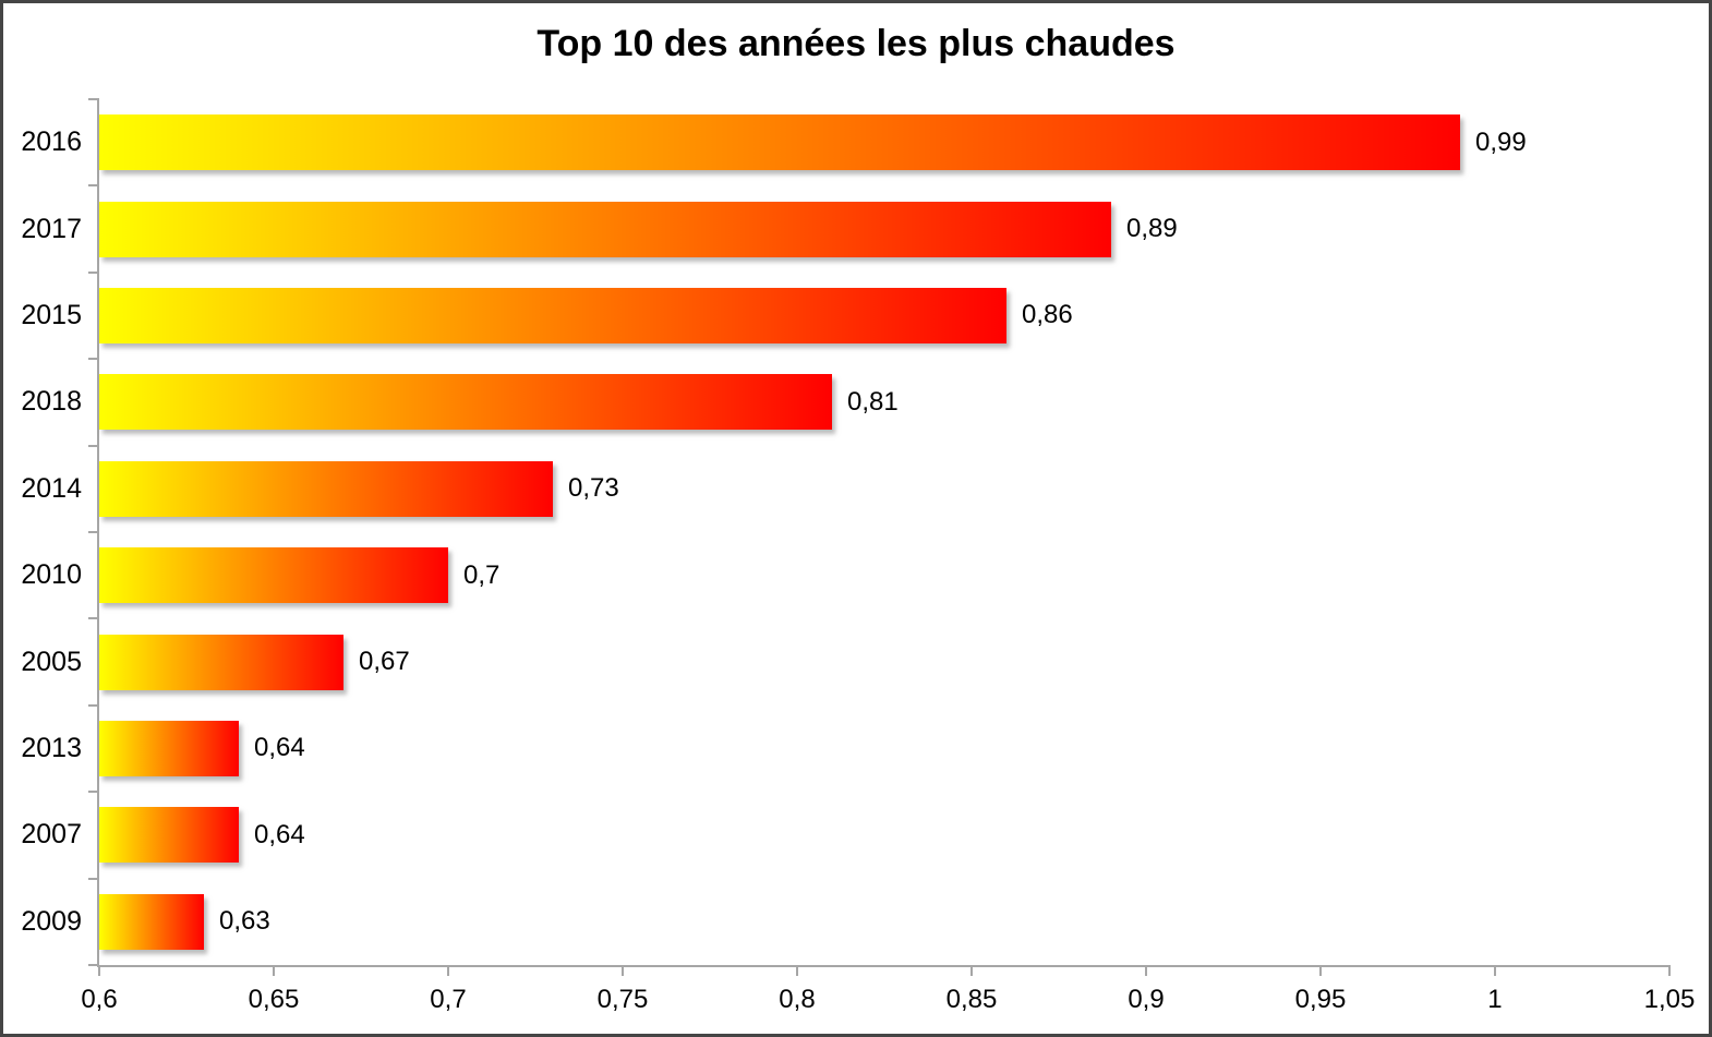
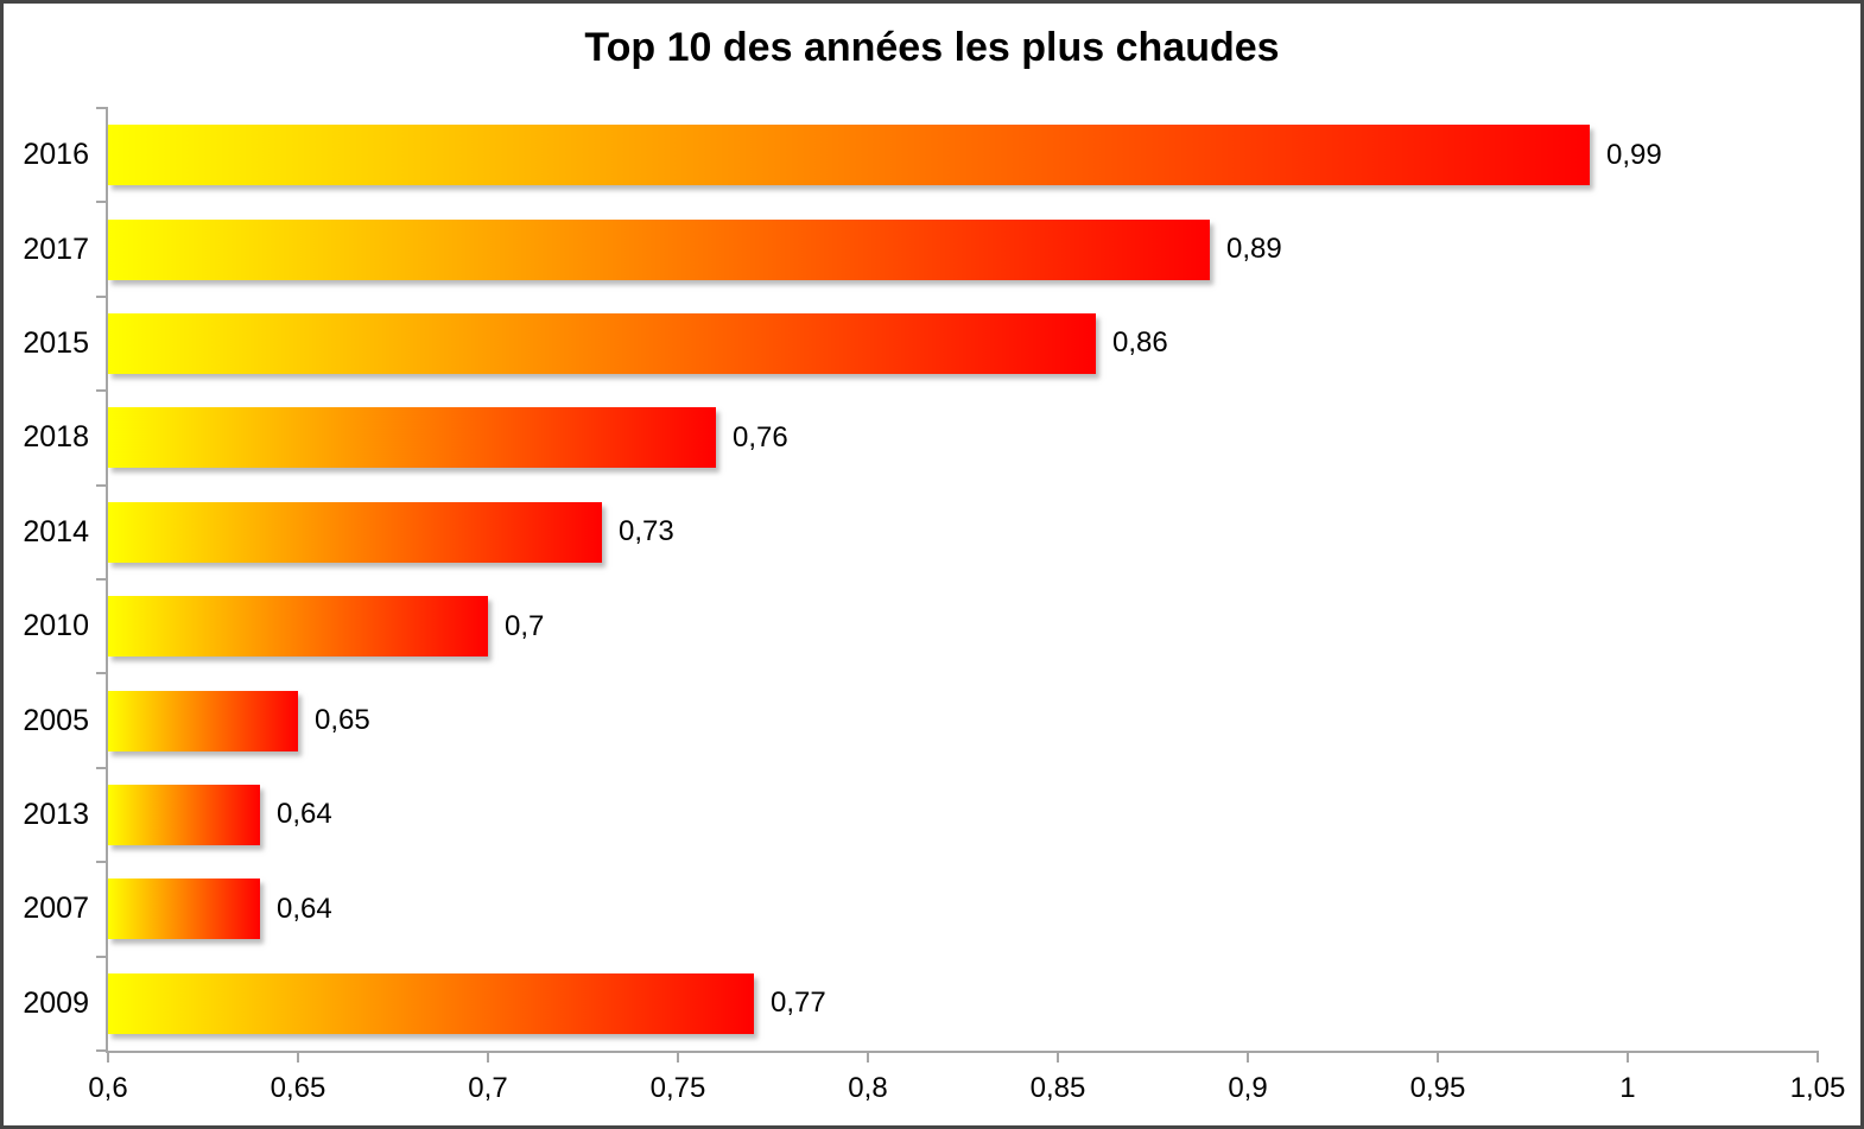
2018: 0,81 -> 0,76
2005: 0,67 -> 0,65
2009: 0,63 -> 0,77
